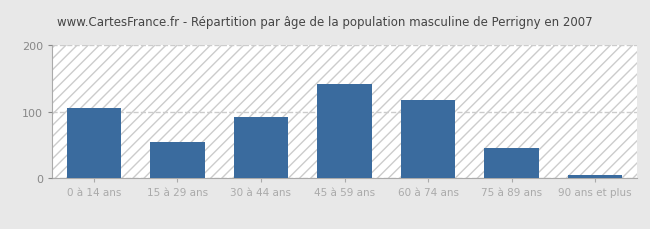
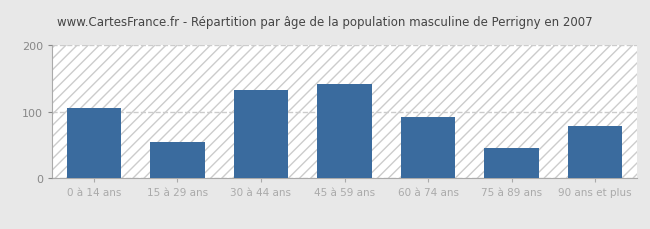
30 à 44 ans: 92 -> 132
60 à 74 ans: 117 -> 92
90 ans et plus: 5 -> 78
